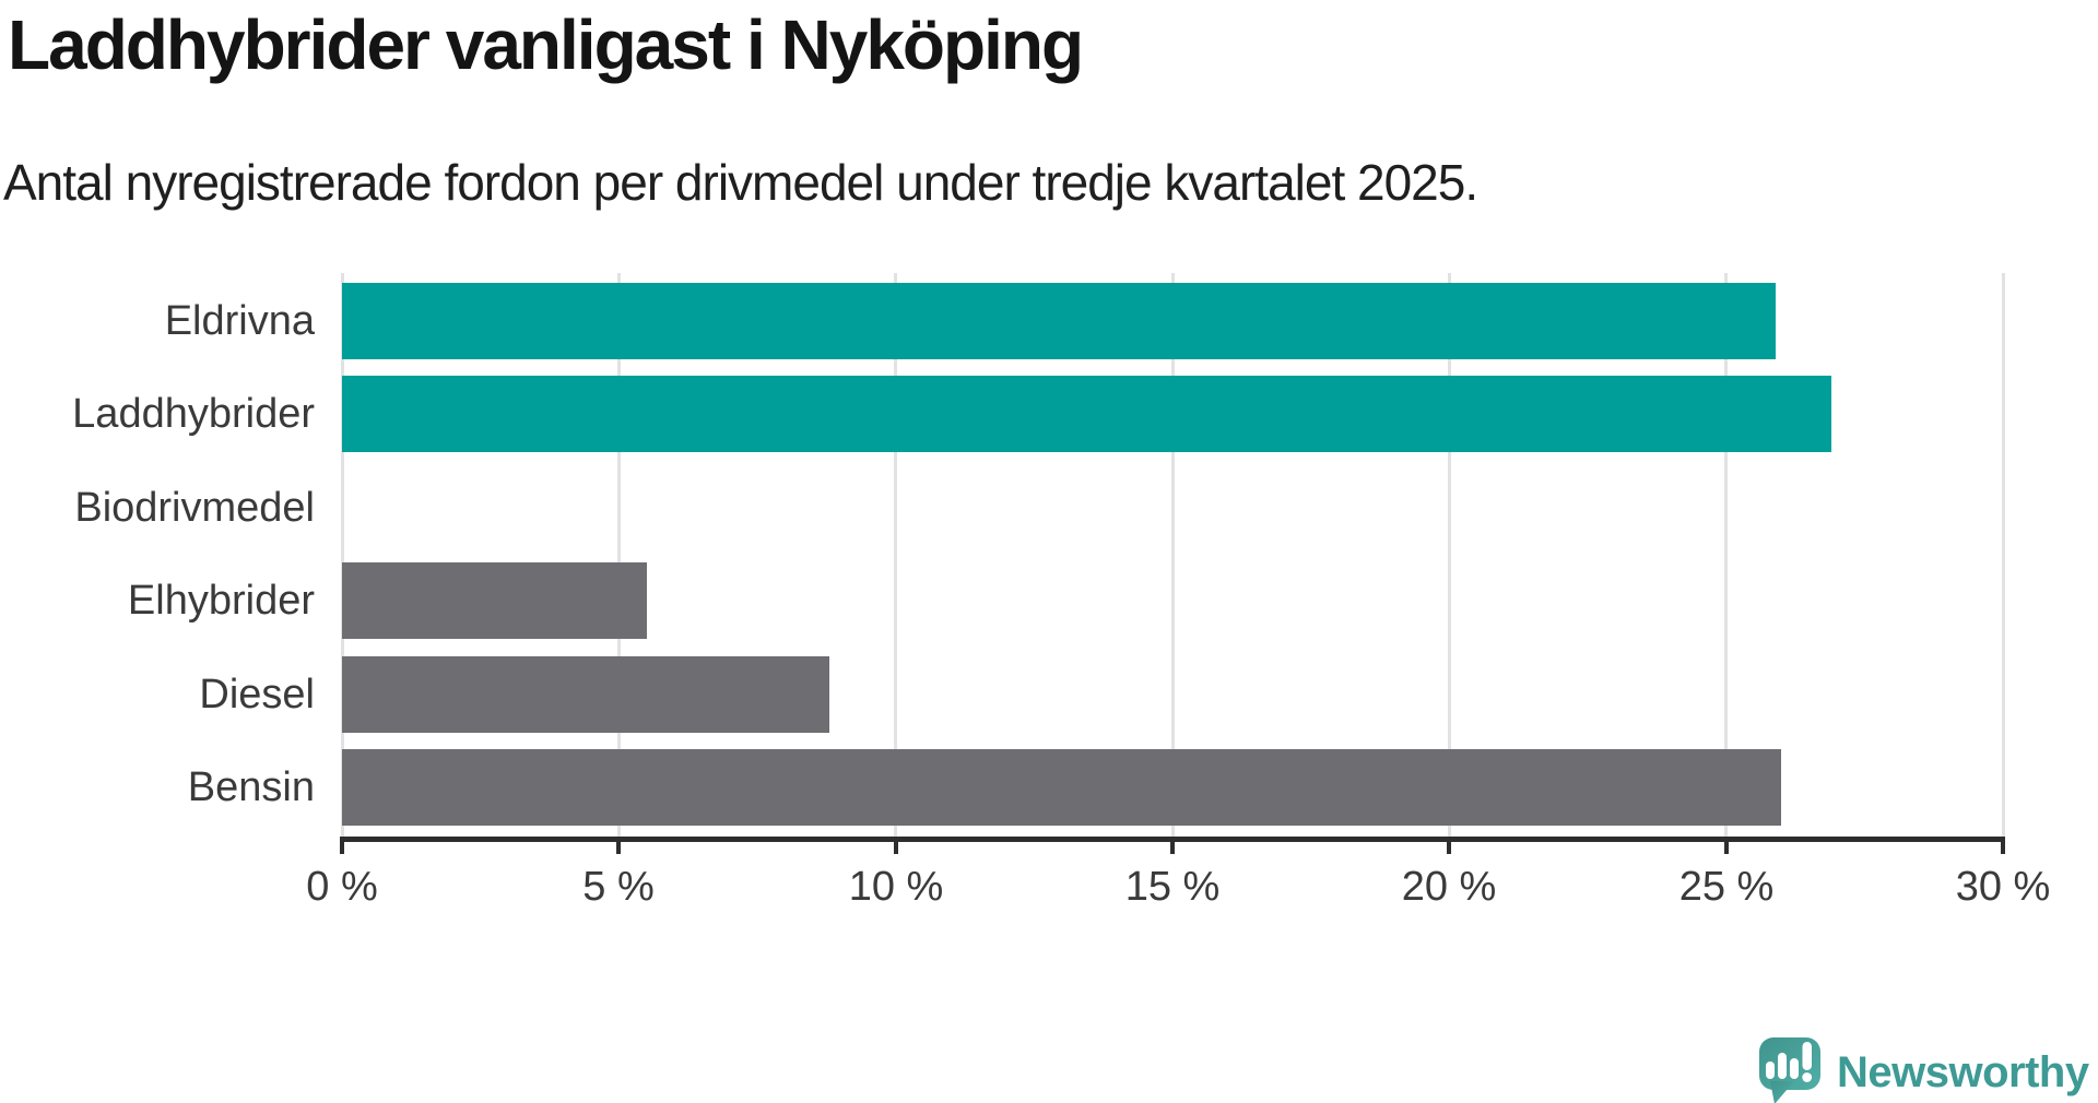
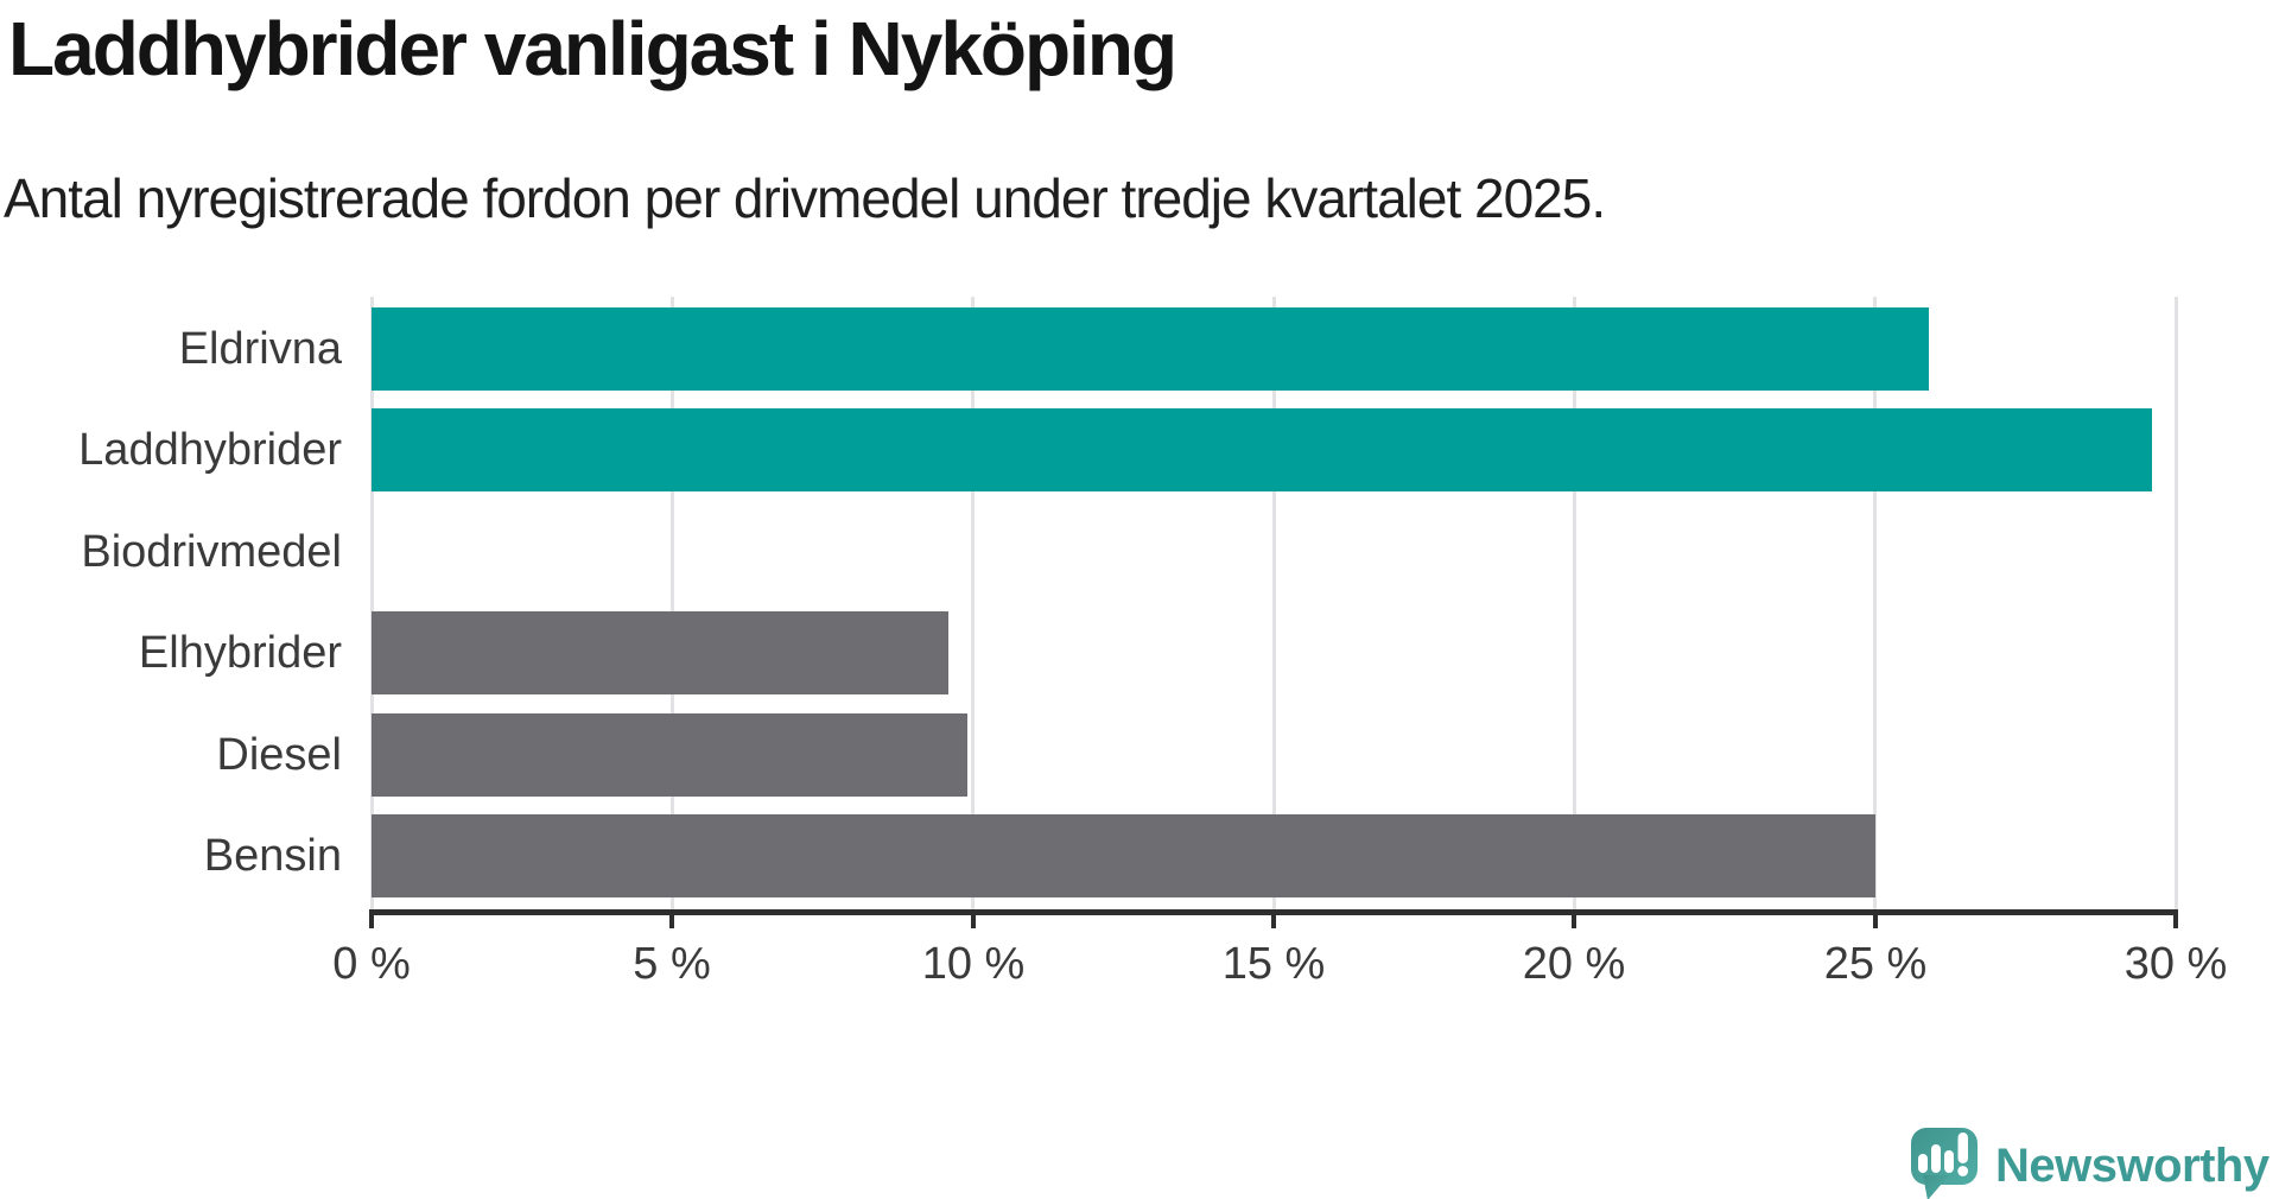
Laddhybrider: 26.9% -> 29.6%
Elhybrider: 5.5% -> 9.6%
Diesel: 8.8% -> 9.9%
Bensin: 26.0% -> 25.0%
